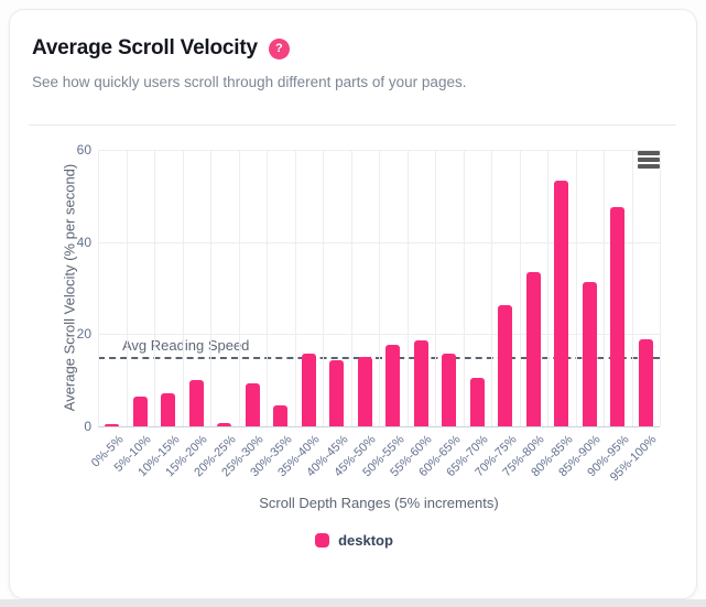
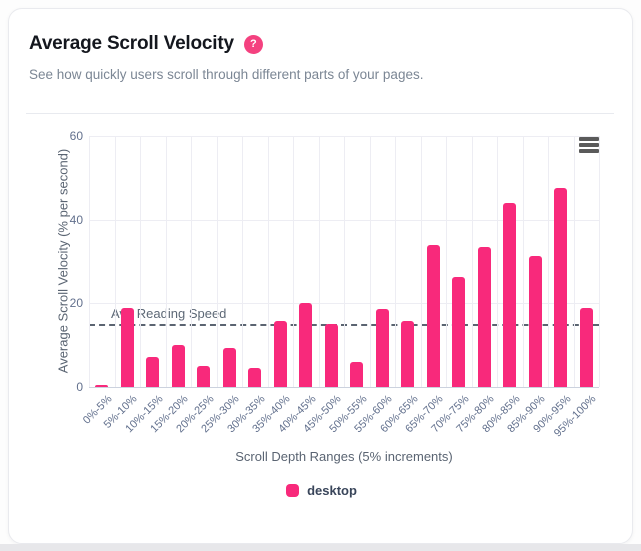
5%-10%: 6 -> 19
20%-25%: 1 -> 5
40%-45%: 14 -> 20
50%-55%: 18 -> 6
65%-70%: 10 -> 34
80%-85%: 53 -> 44
